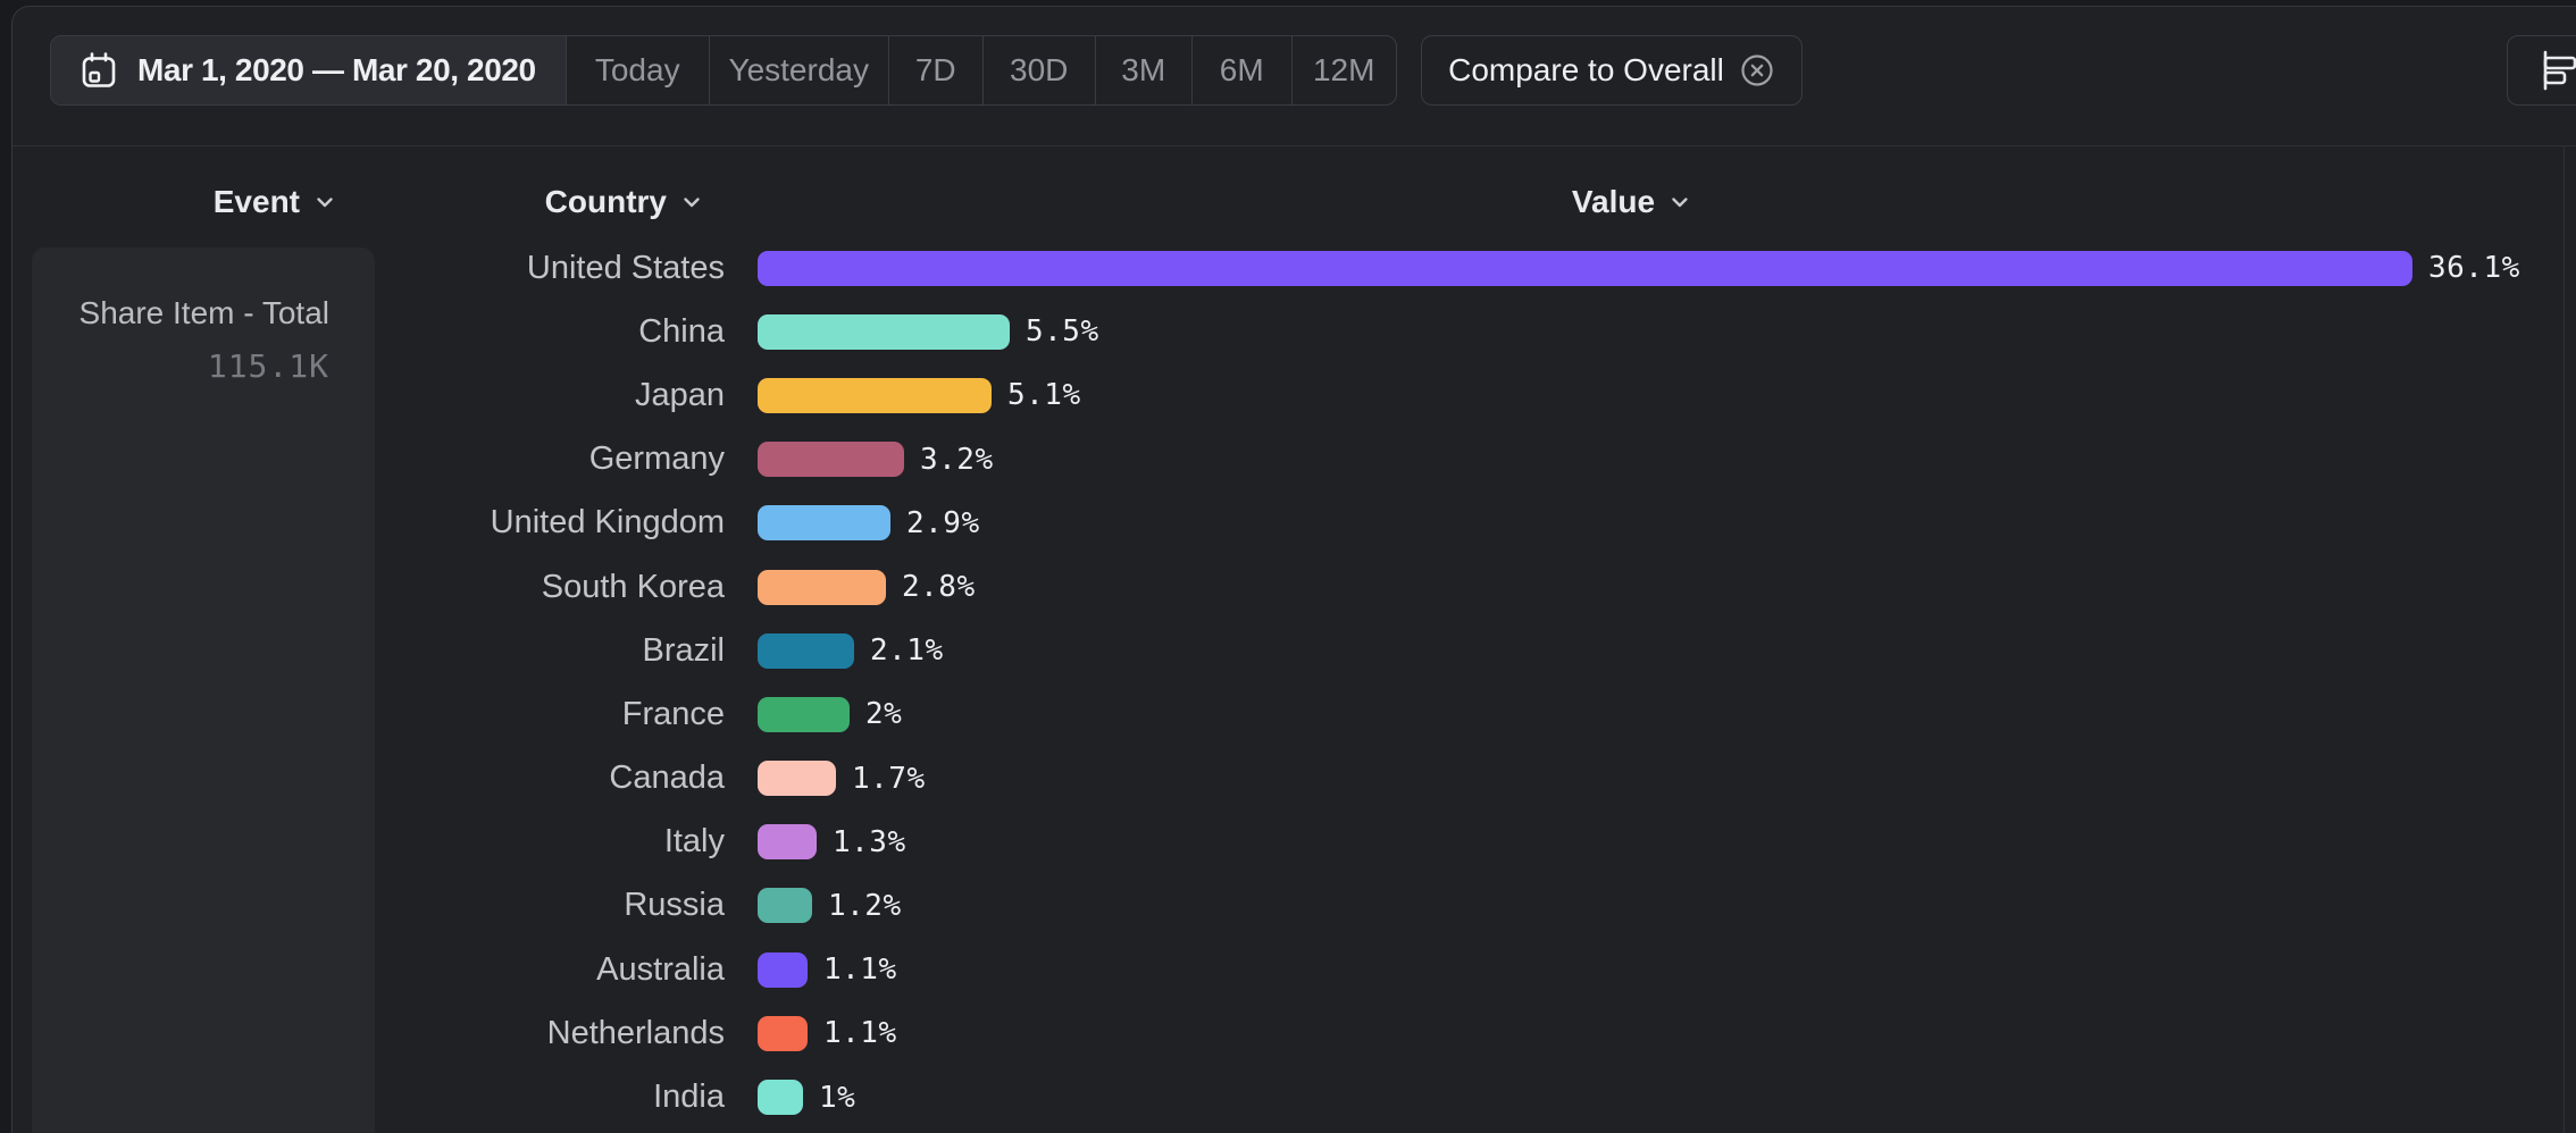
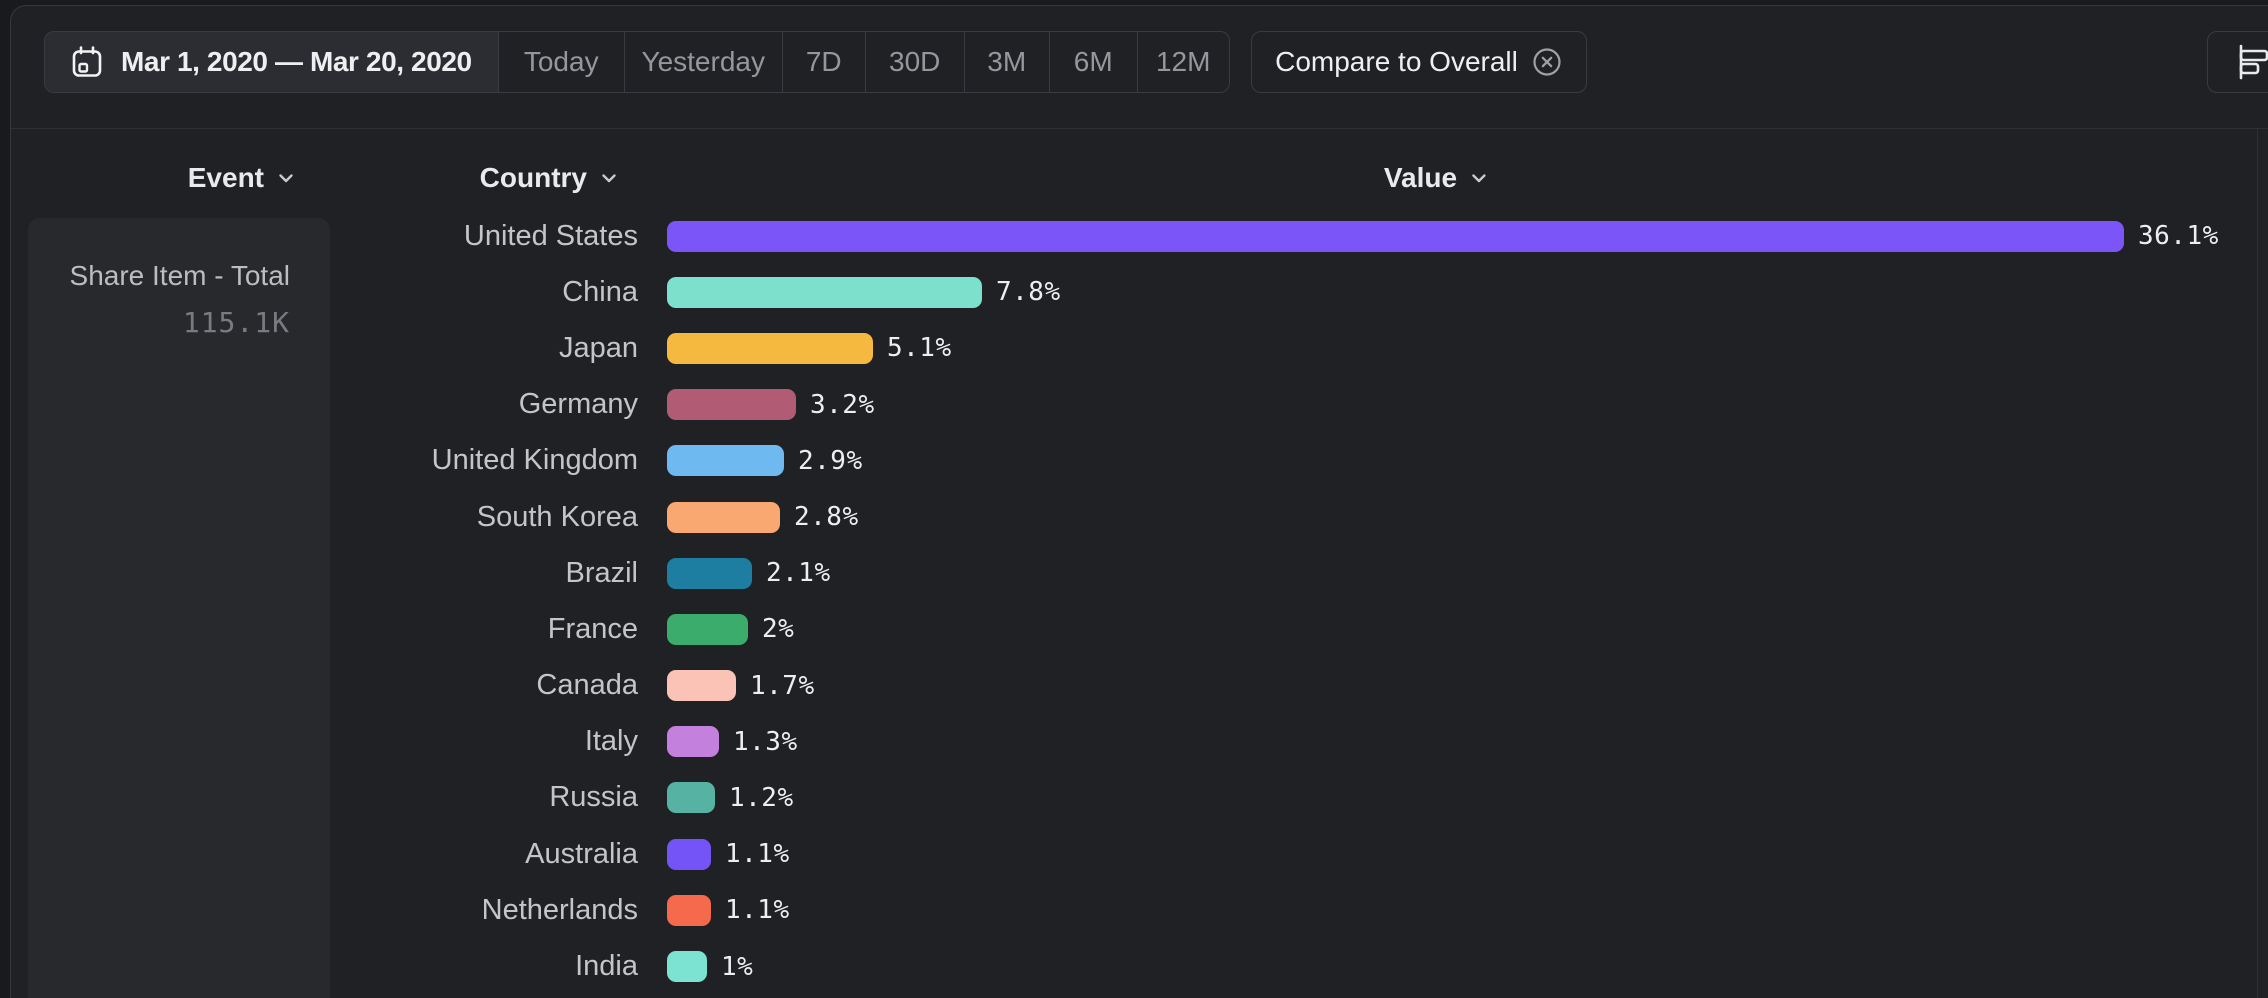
China: 5.5% -> 7.8%
